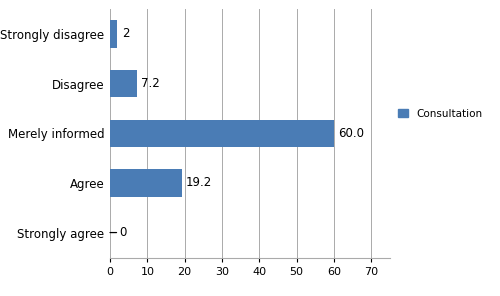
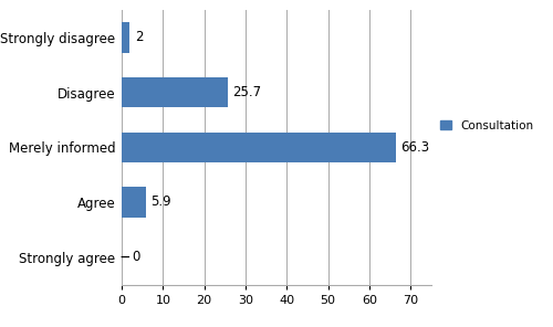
Disagree: 7.2 -> 25.7
Merely informed: 60.0 -> 66.3
Agree: 19.2 -> 5.9
